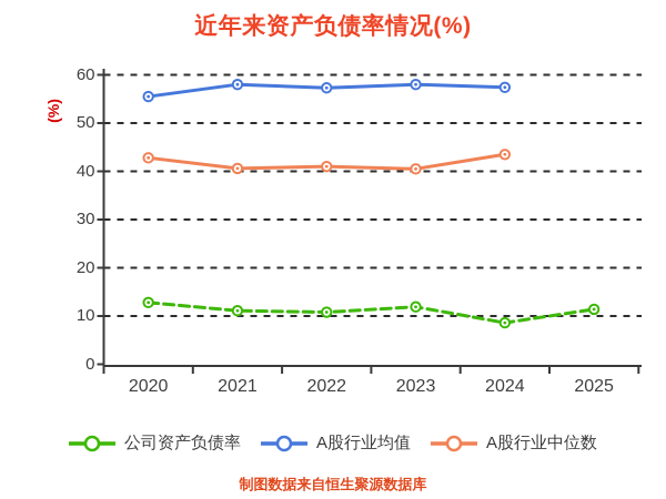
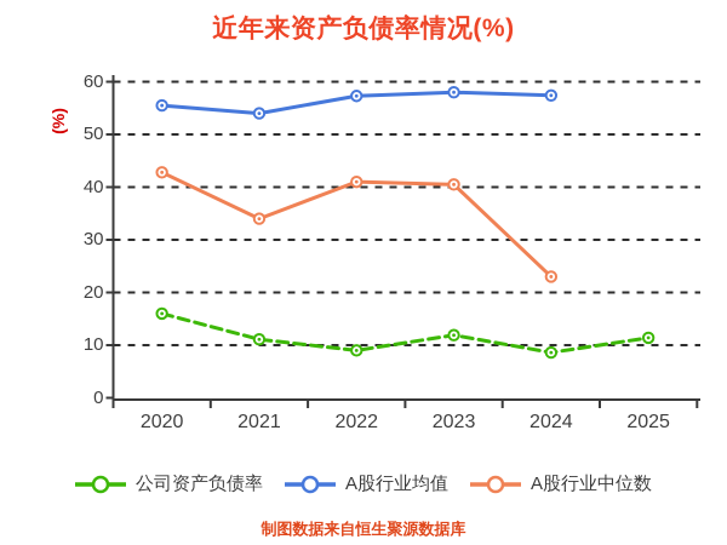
公司资产负债率/2020: 13 -> 16
A股行业均值/2021: 58 -> 54
A股行业中位数/2021: 41 -> 34
公司资产负债率/2022: 11 -> 9
A股行业中位数/2024: 44 -> 23
